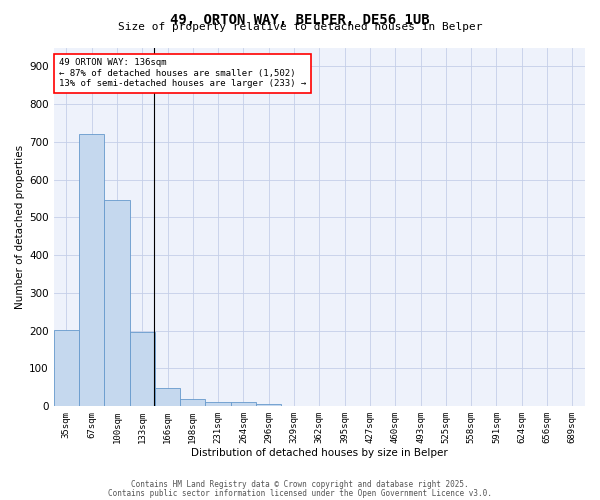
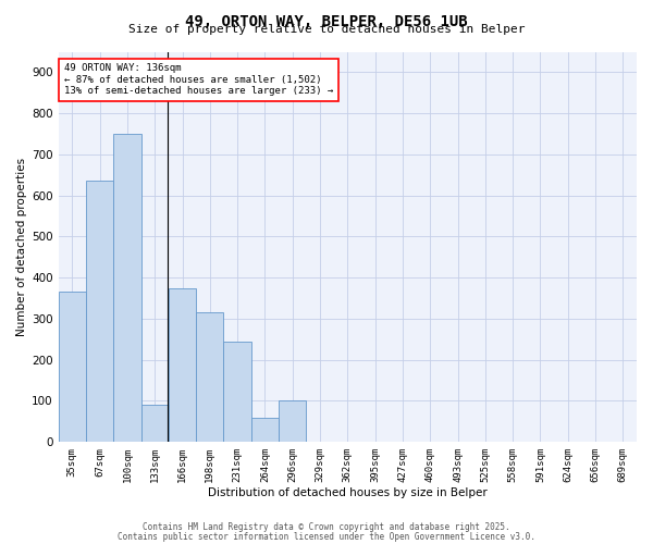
35sqm: 202 -> 365
67sqm: 720 -> 635
100sqm: 545 -> 750
133sqm: 196 -> 90
166sqm: 47 -> 375
198sqm: 20 -> 315
231sqm: 12 -> 245
264sqm: 10 -> 60
296sqm: 5 -> 100
